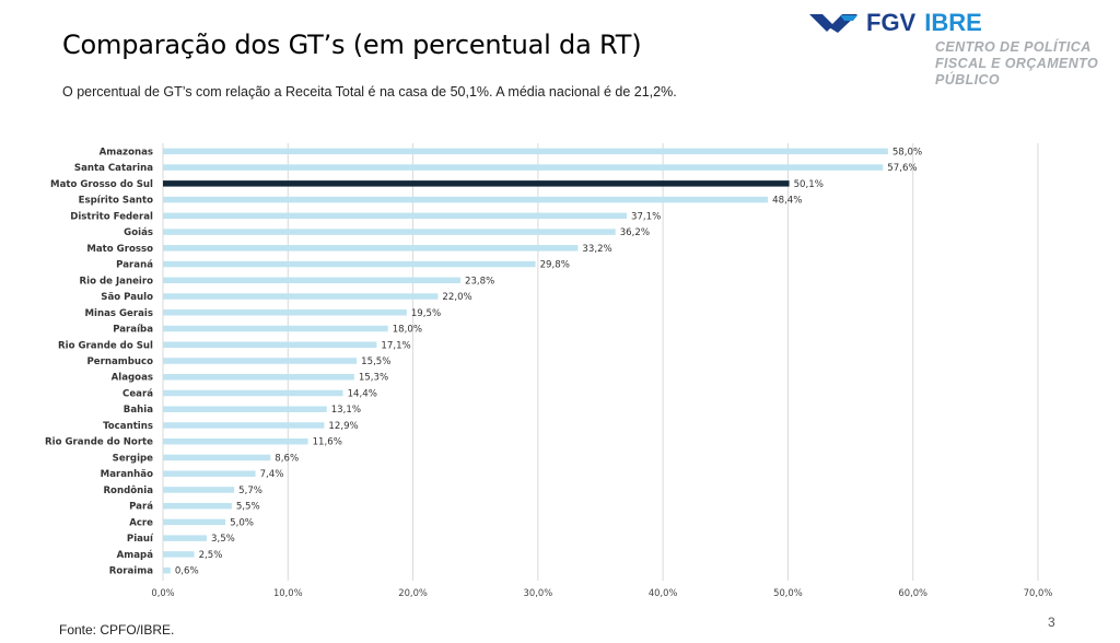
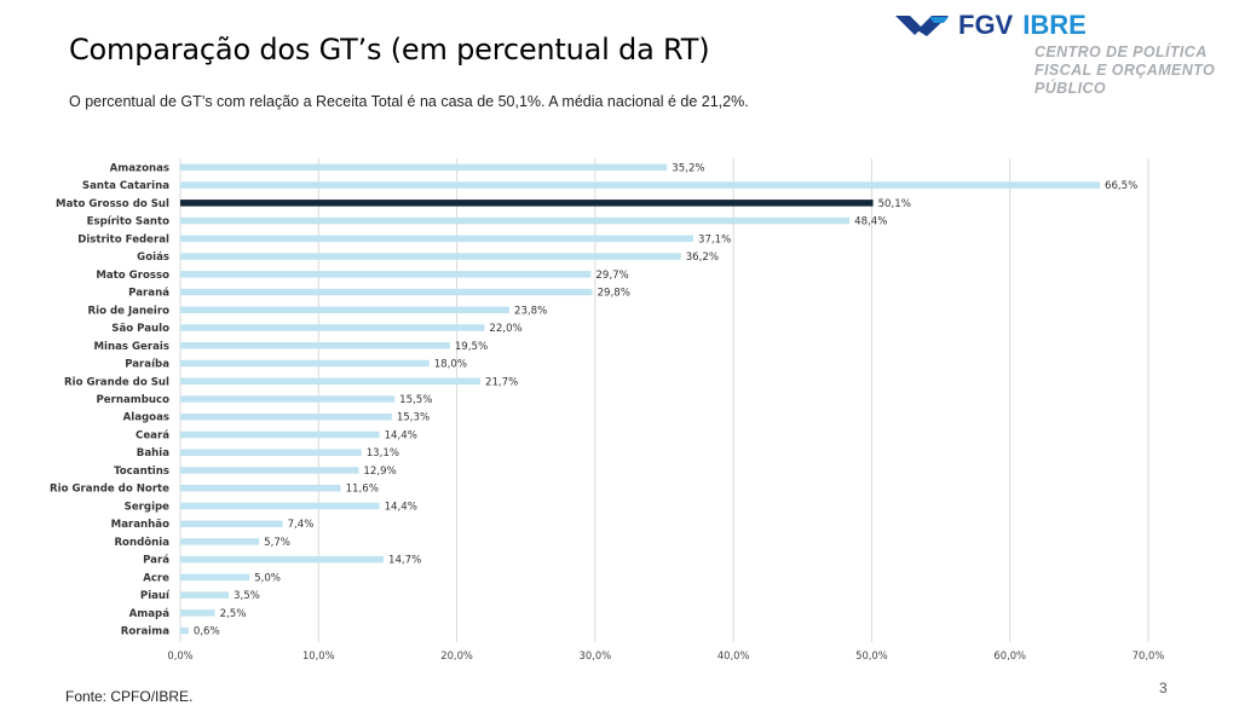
Amazonas: 58,0% -> 35,2%
Santa Catarina: 57,6% -> 66,5%
Mato Grosso: 33,2% -> 29,7%
Rio Grande do Sul: 17,1% -> 21,7%
Sergipe: 8,6% -> 14,4%
Pará: 5,5% -> 14,7%
